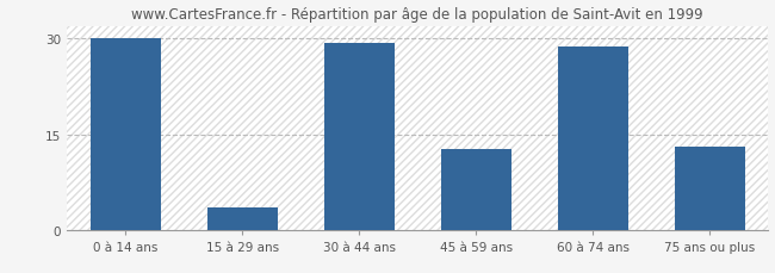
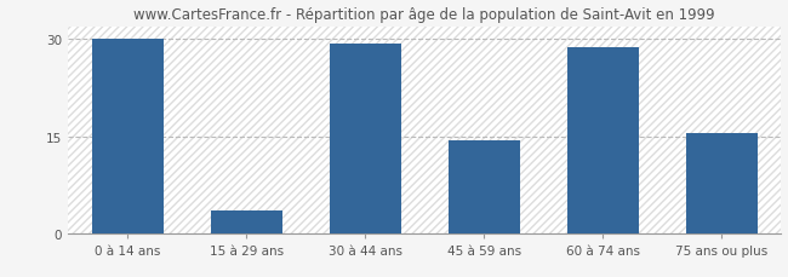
45 à 59 ans: 12.6 -> 14.3
75 ans ou plus: 13.0 -> 15.5
